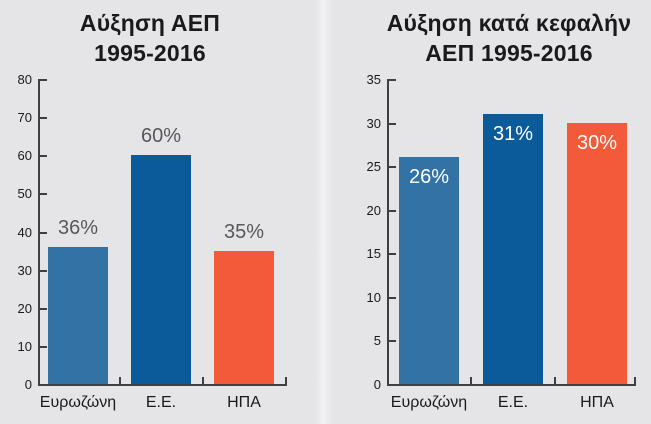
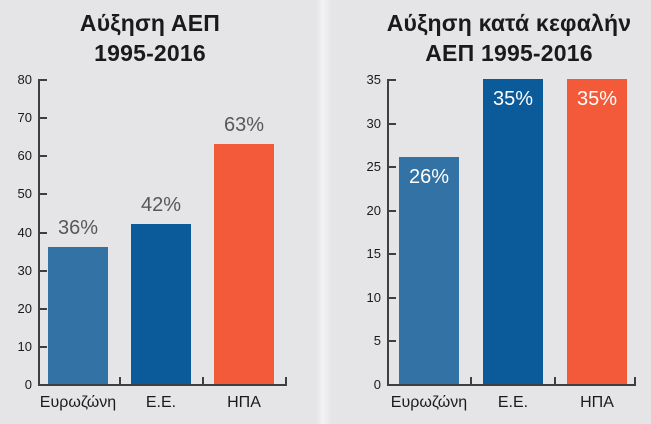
Αύξηση ΑΕΠ 1995-2016/Ε.Ε.: 60% -> 42%
Αύξηση ΑΕΠ 1995-2016/ΗΠΑ: 35% -> 63%
Αύξηση κατά κεφαλήν ΑΕΠ 1995-2016/Ε.Ε.: 31% -> 35%
Αύξηση κατά κεφαλήν ΑΕΠ 1995-2016/ΗΠΑ: 30% -> 35%
